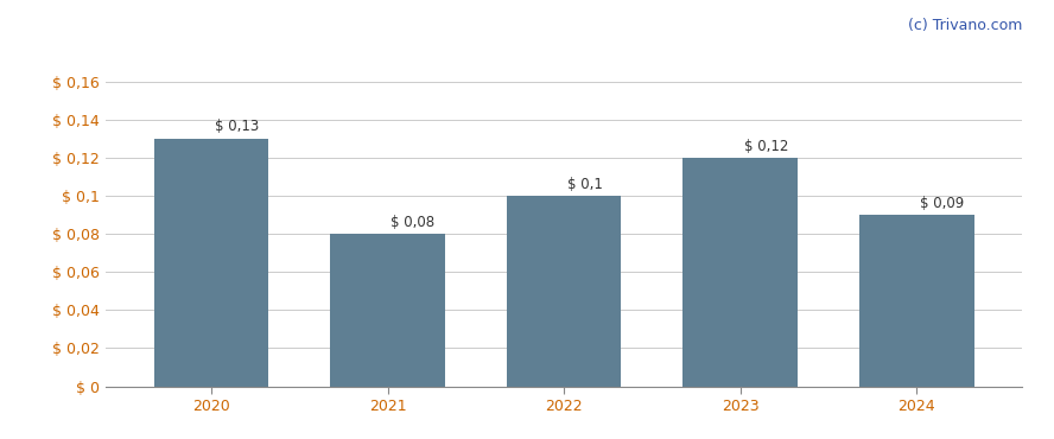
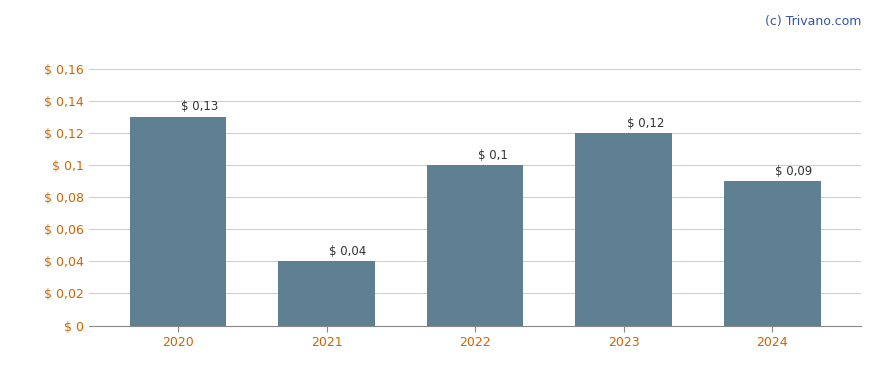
2021: 0,08 -> 0,04
